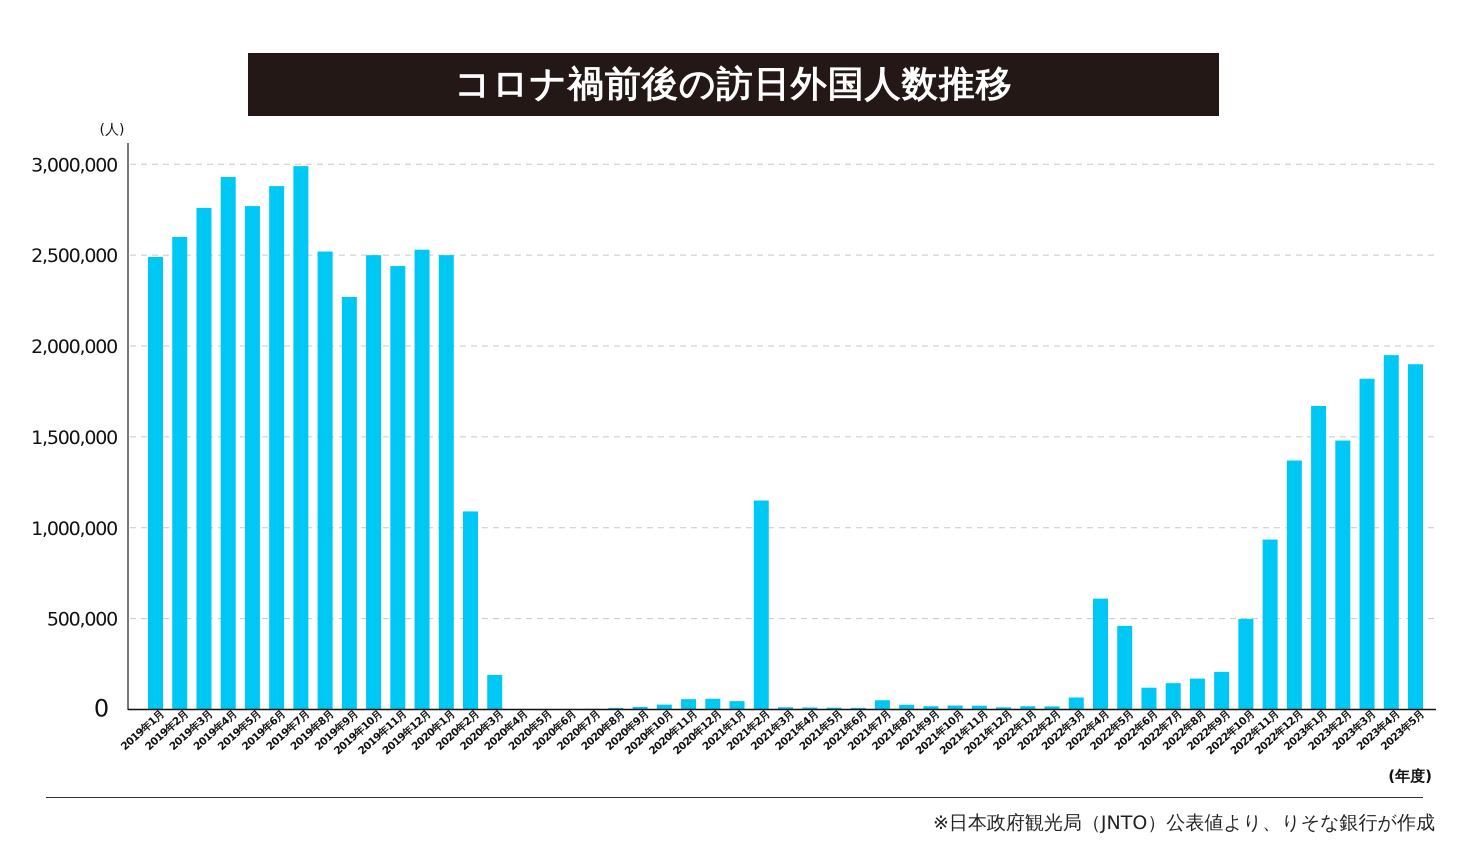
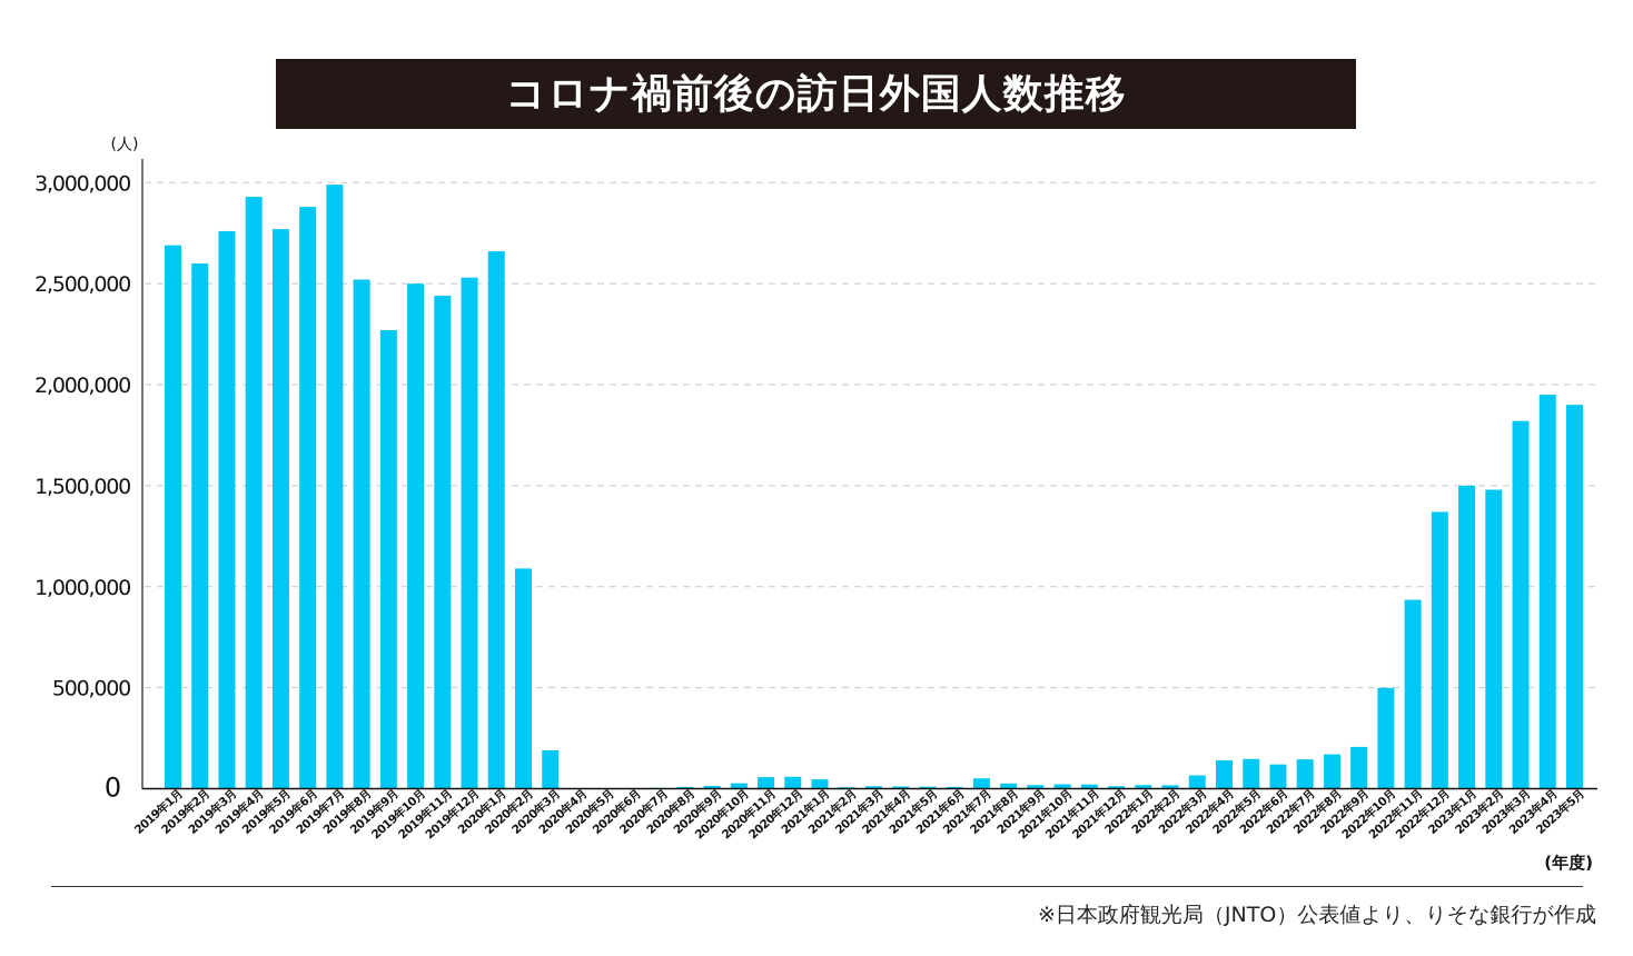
2019年1月: 2490000 -> 2690000
2020年1月: 2500000 -> 2660000
2021年2月: 1150000 -> 10000
2022年4月: 610000 -> 140000
2022年5月: 460000 -> 150000
2023年1月: 1670000 -> 1500000
